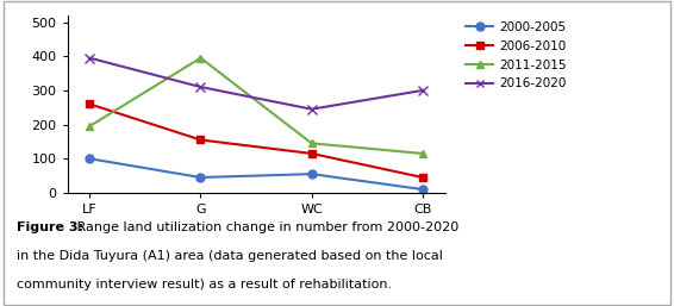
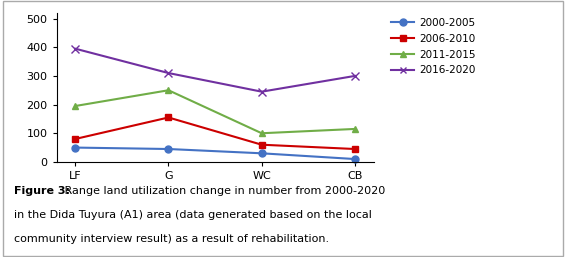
2000-2005/LF: 100 -> 50
2006-2010/LF: 260 -> 80
2011-2015/G: 395 -> 250
2000-2005/WC: 55 -> 30
2006-2010/WC: 115 -> 60
2011-2015/WC: 145 -> 100
